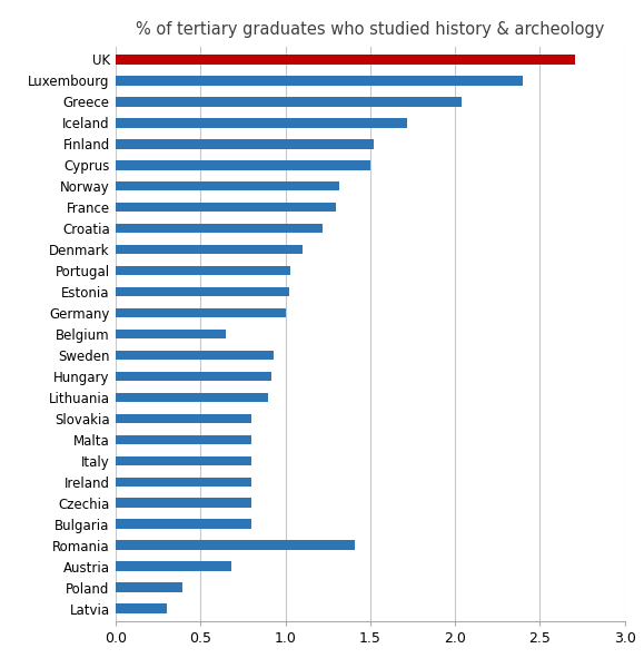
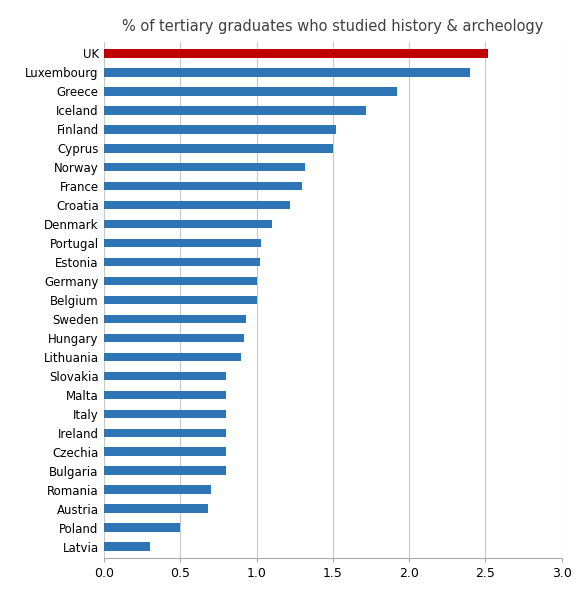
UK: 2.71 -> 2.52
Greece: 2.04 -> 1.92
Belgium: 0.65 -> 1.00
Romania: 1.41 -> 0.70
Poland: 0.39 -> 0.50
